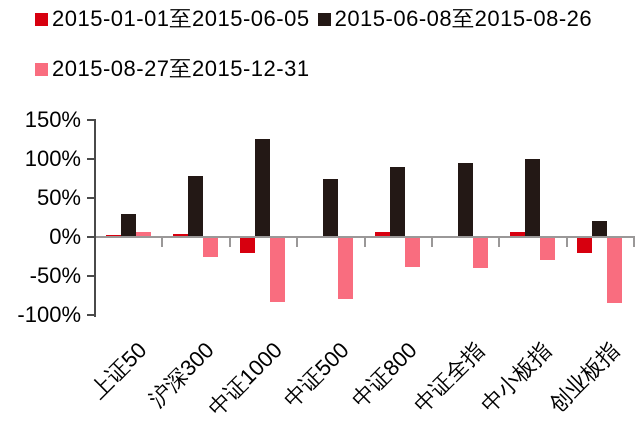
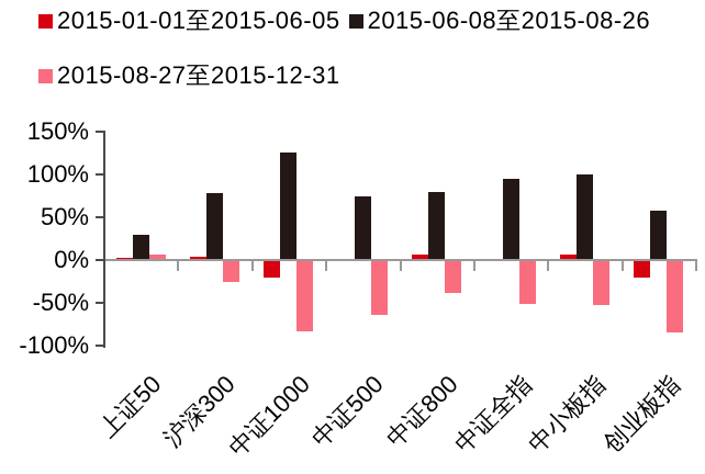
2015-08-27至2015-12-31/中证500: -80% -> -60%
2015-06-08至2015-08-26/中证800: 90% -> 80%
2015-08-27至2015-12-31/中证全指: -40% -> -50%
2015-08-27至2015-12-31/中小板指: -30% -> -50%
2015-06-08至2015-08-26/创业板指: 20% -> 60%
